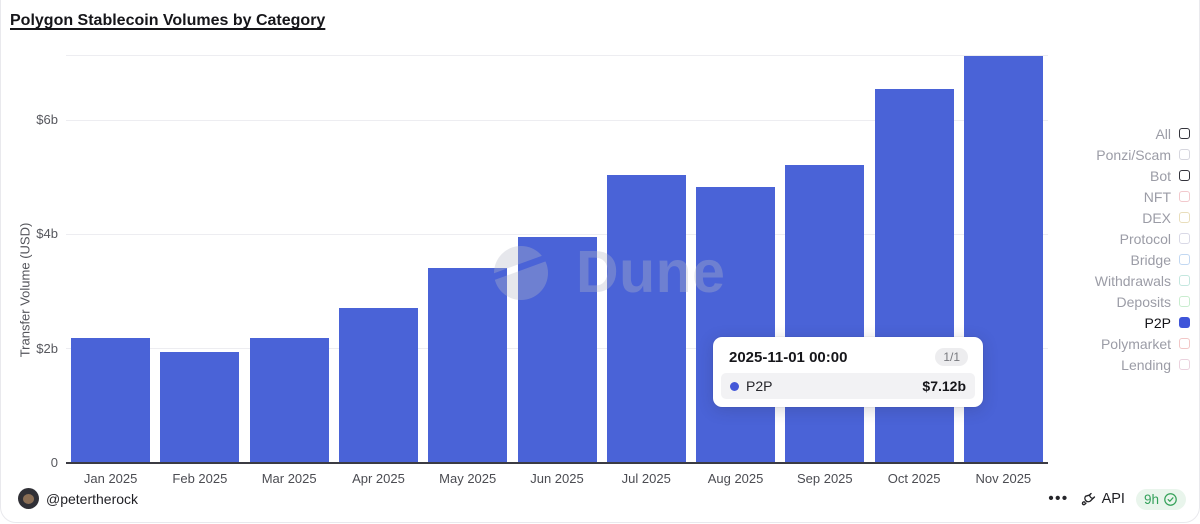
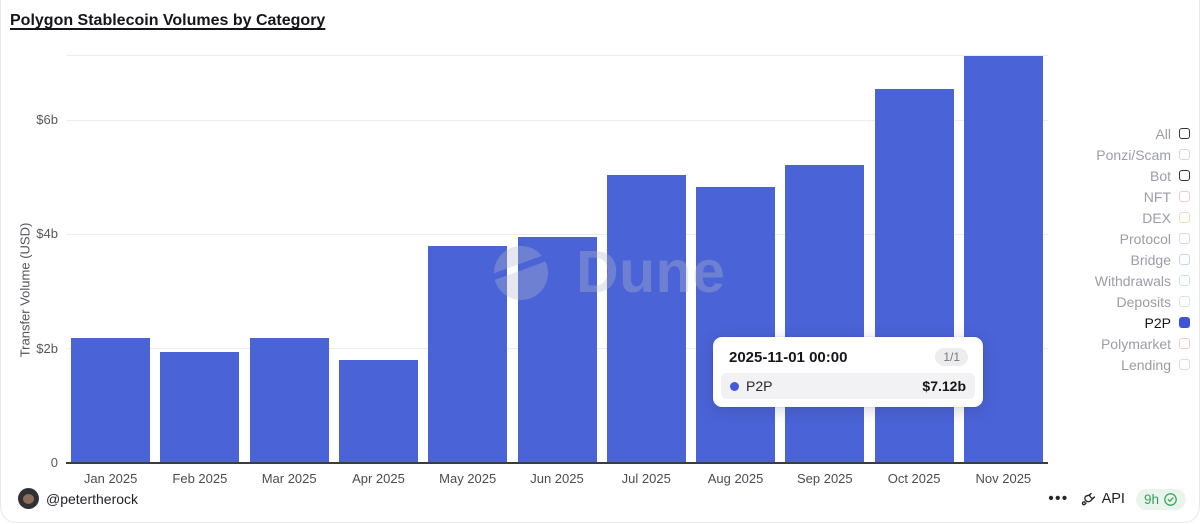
Apr 2025: $2.7b -> $1.8b
May 2025: $3.4b -> $3.8b
